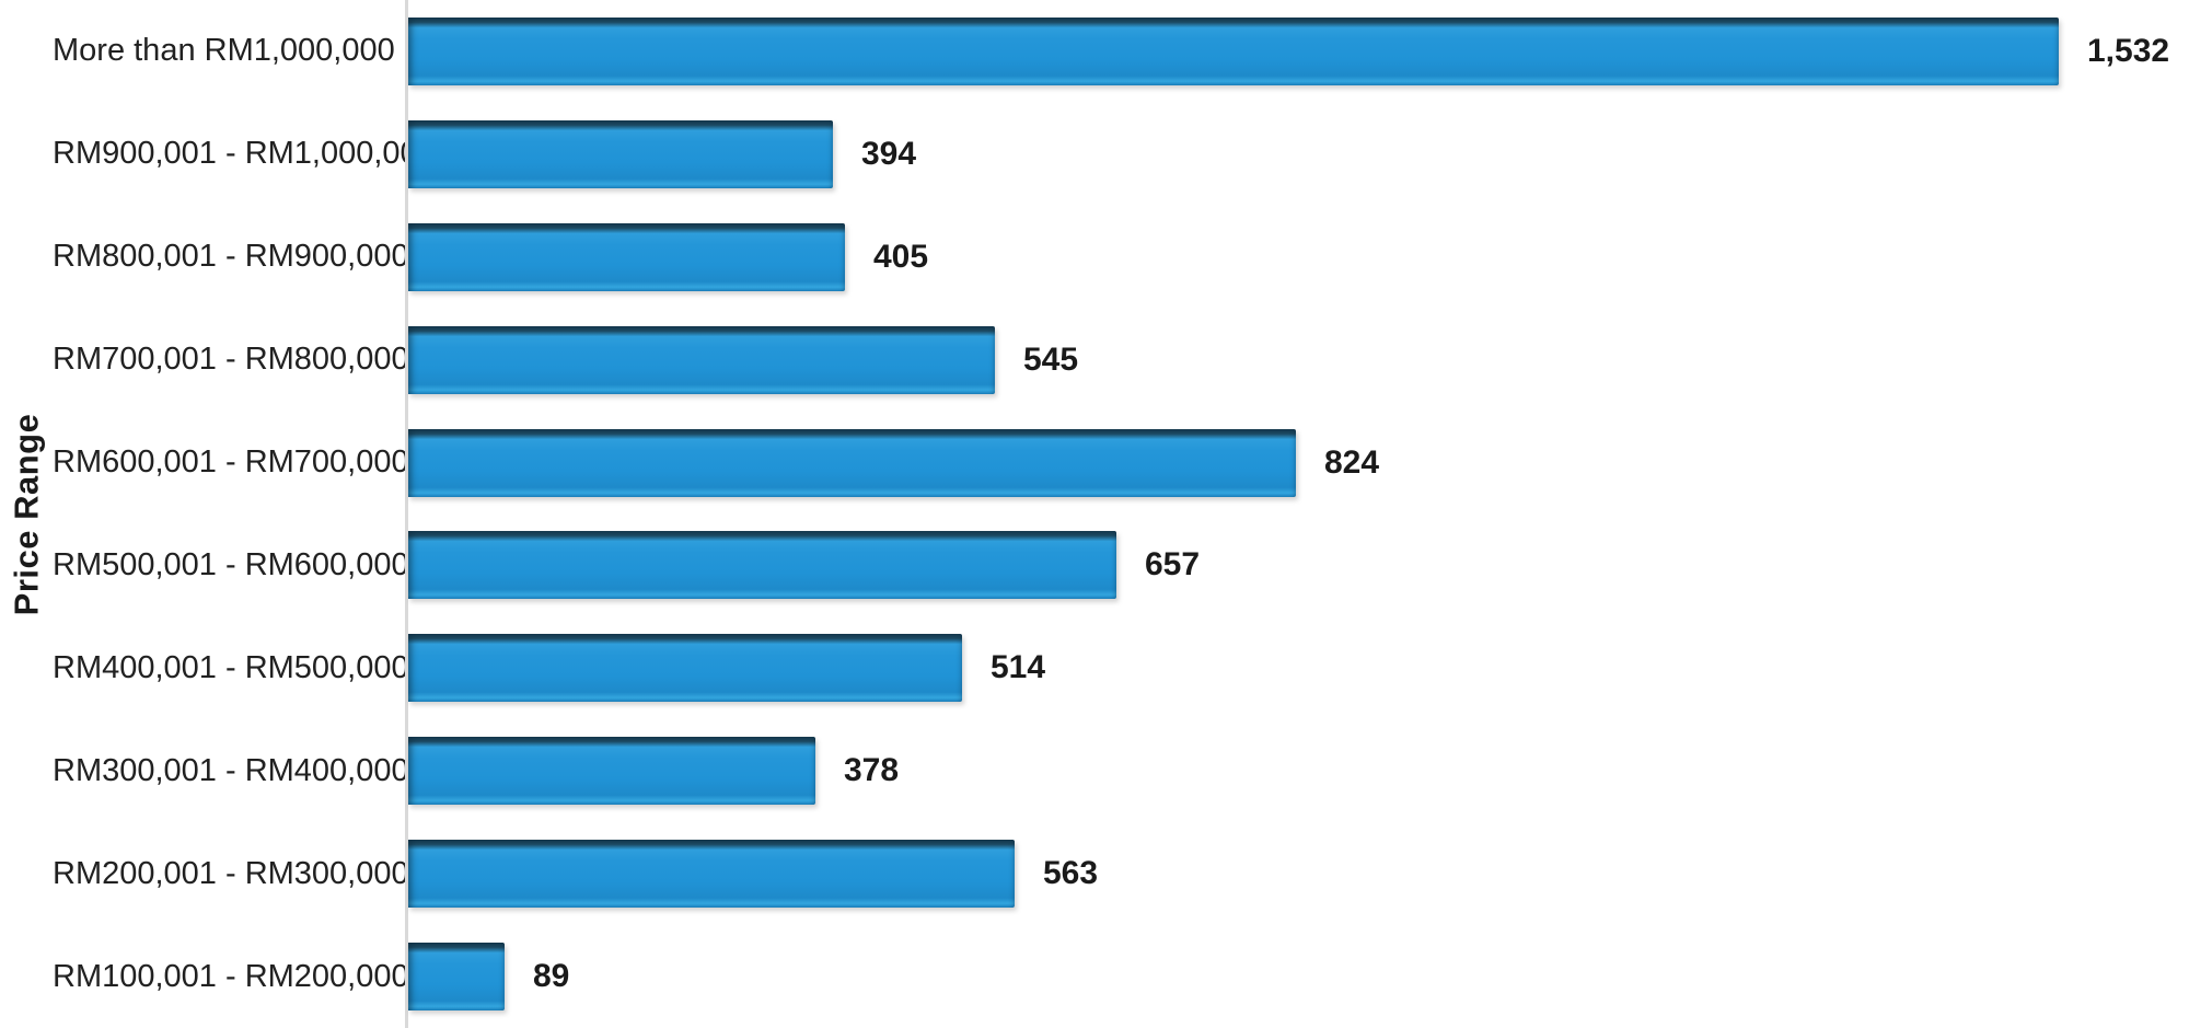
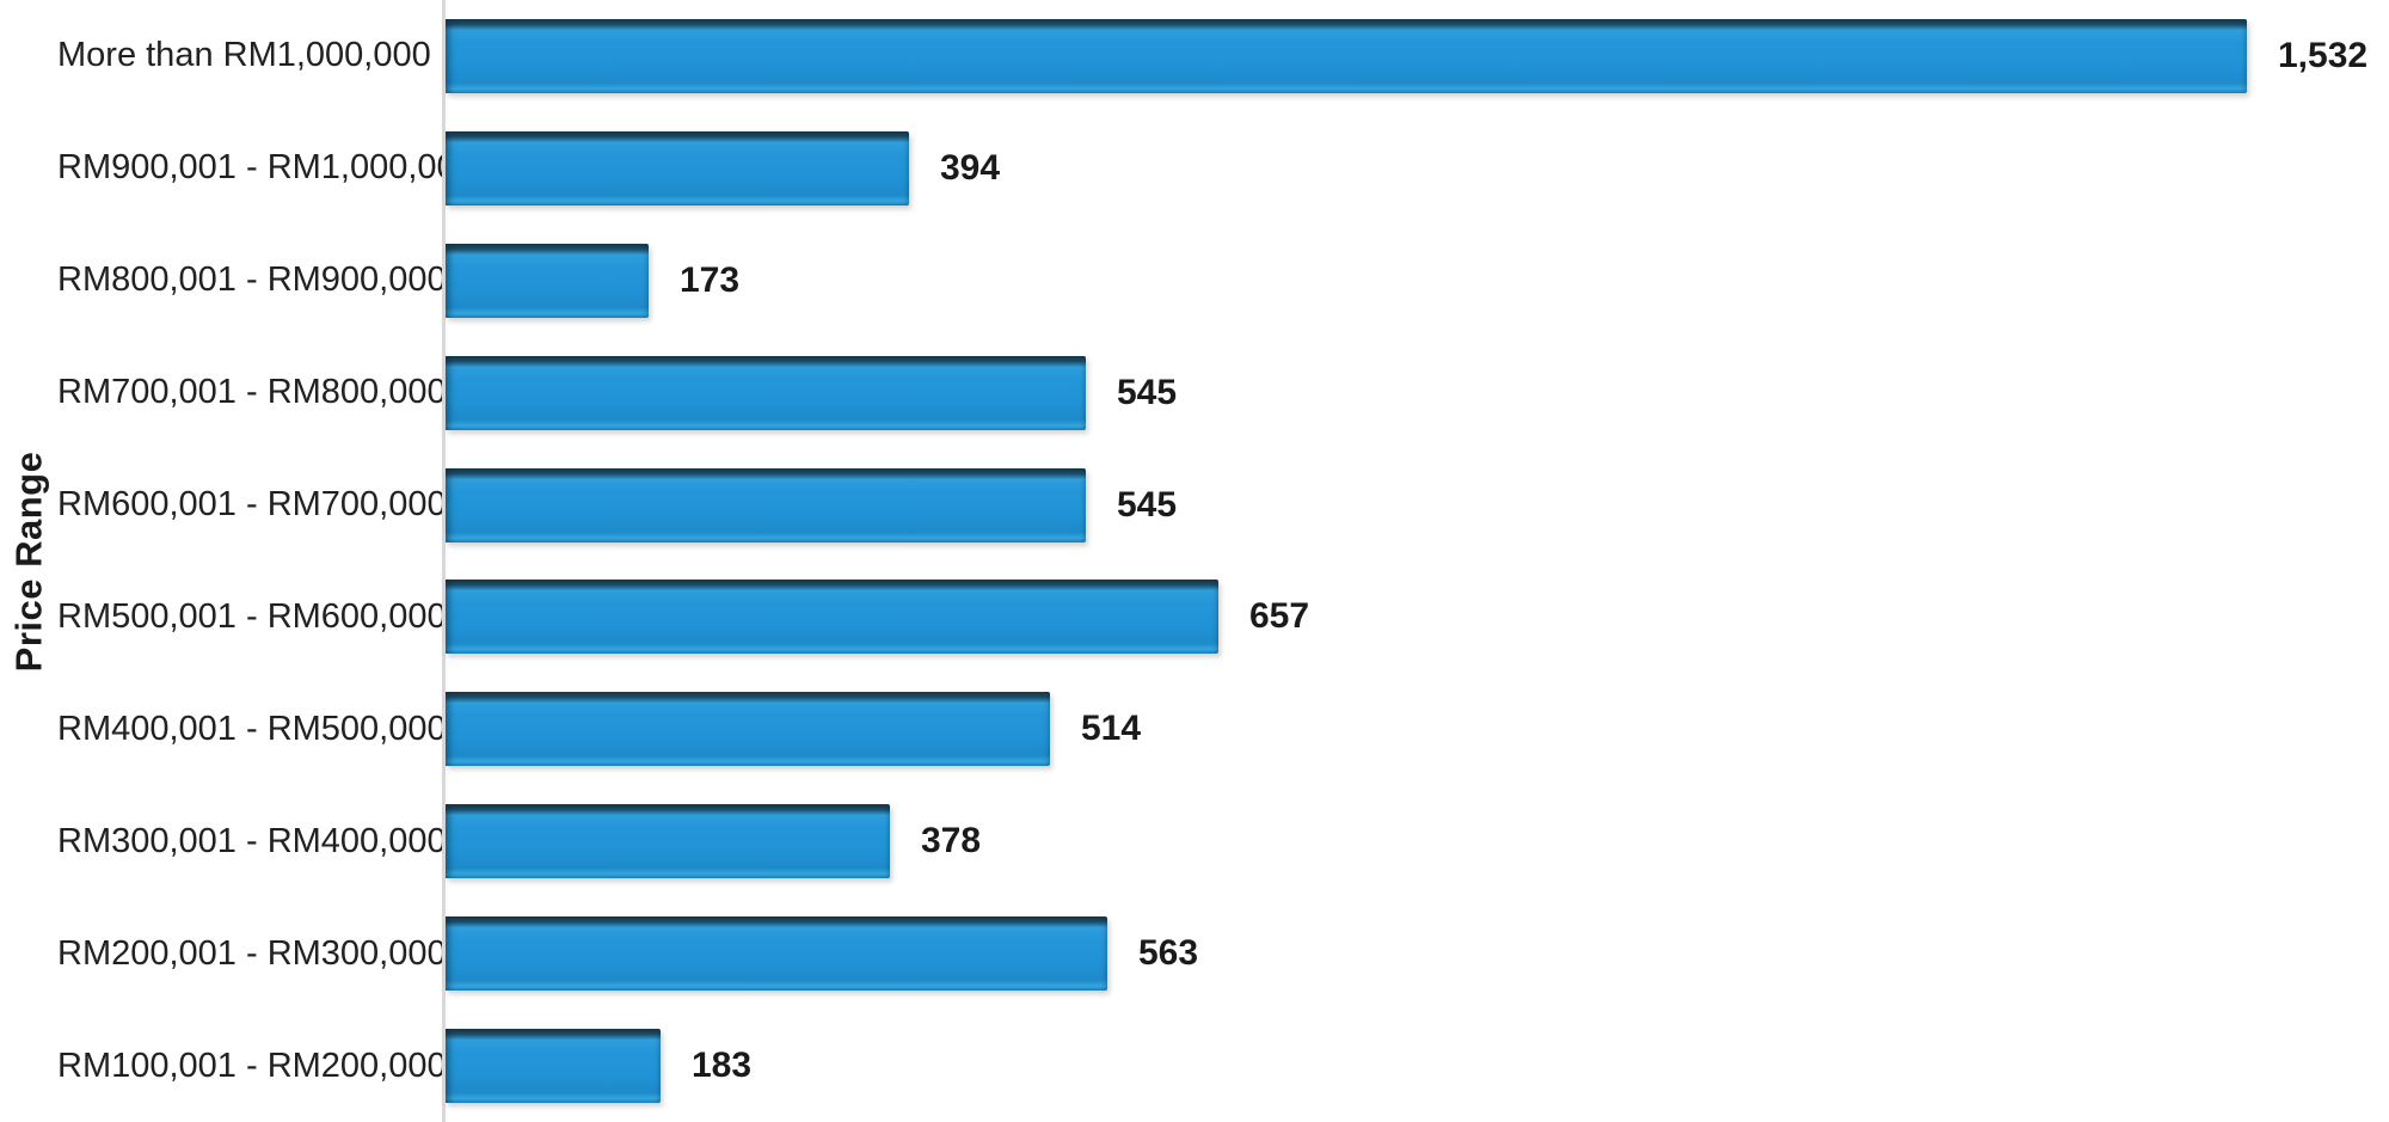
RM800,001 - RM900,000: 405 -> 173
RM600,001 - RM700,000: 824 -> 545
RM100,001 - RM200,000: 89 -> 183
